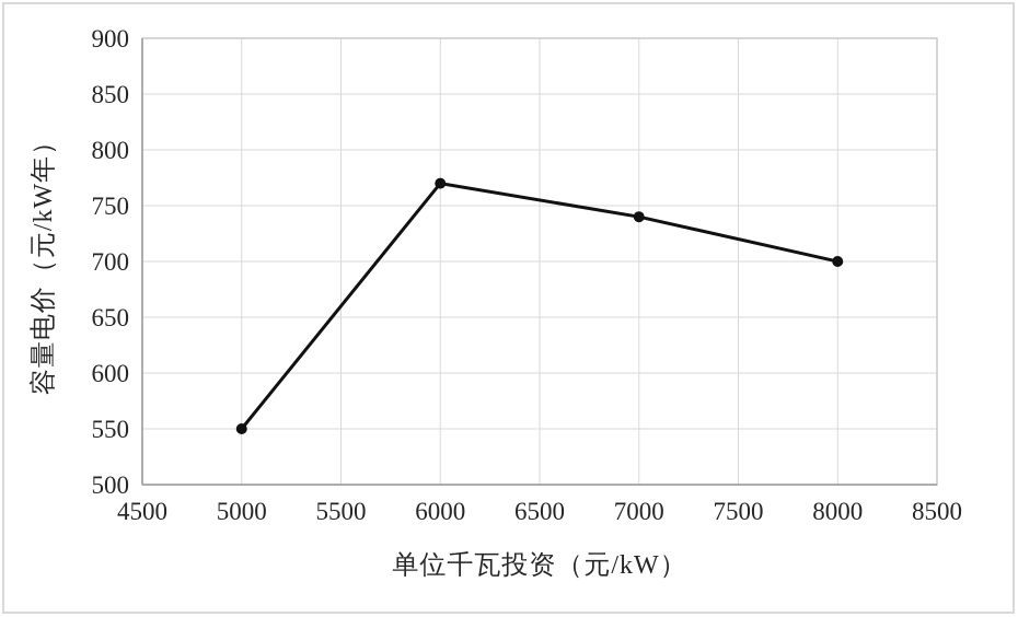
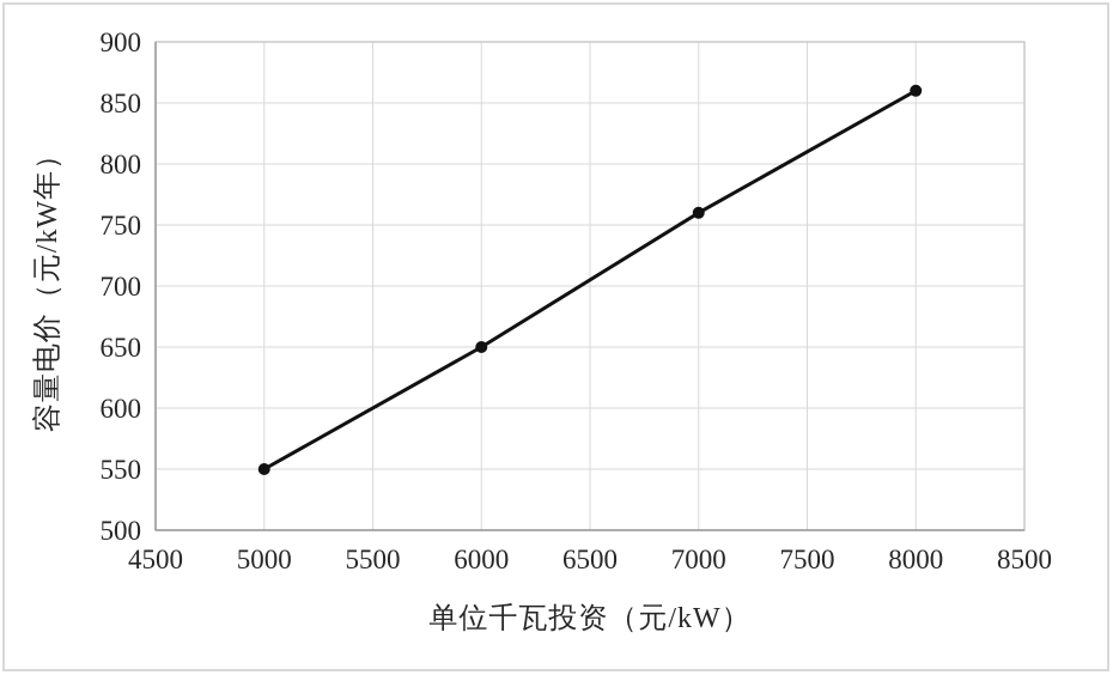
6000: 770 -> 650
7000: 740 -> 760
8000: 700 -> 860
